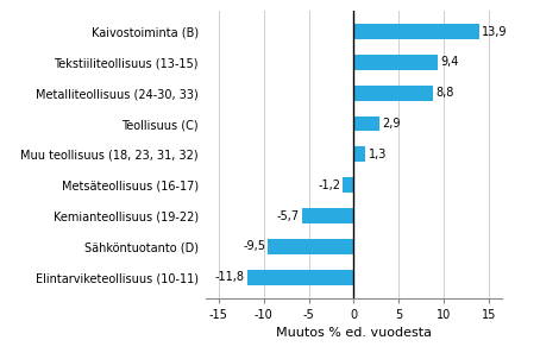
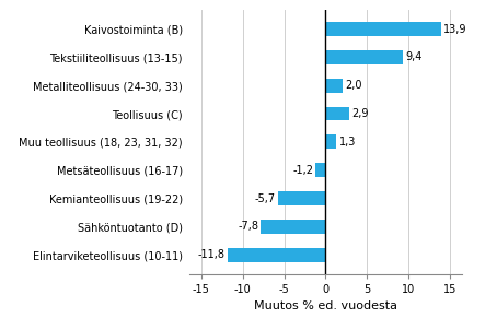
Metalliteollisuus (24-30, 33): 8,8 -> 2,0
Sähköntuotanto (D): -9,5 -> -7,8
